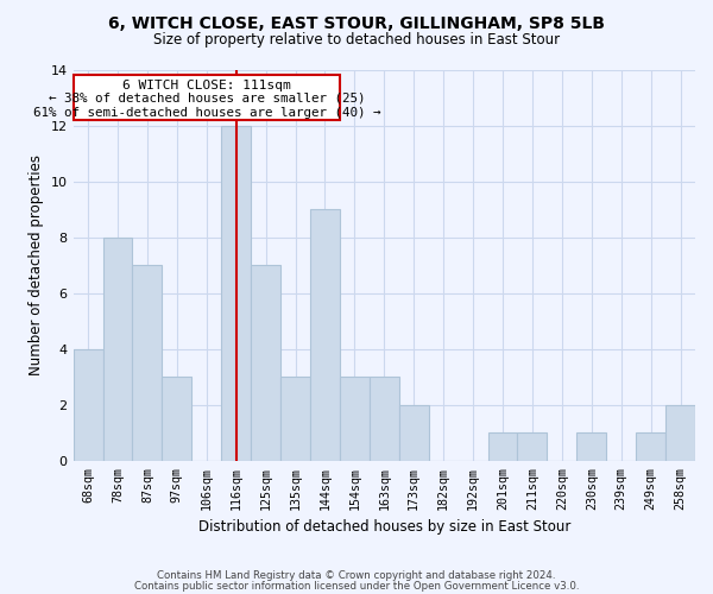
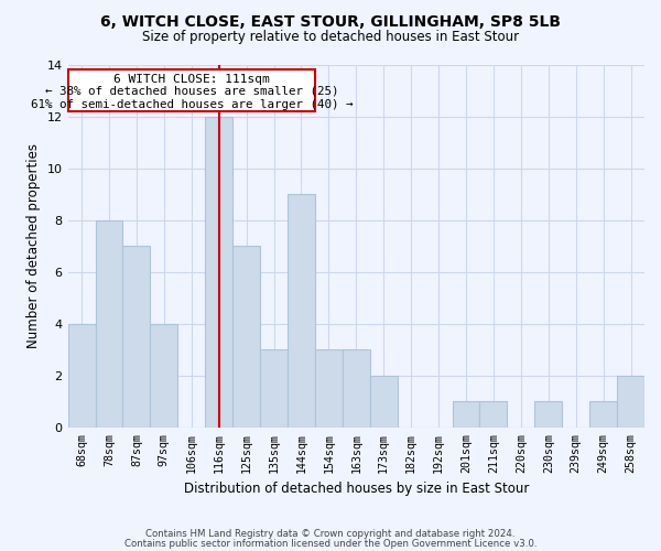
97sqm: 3 -> 4
